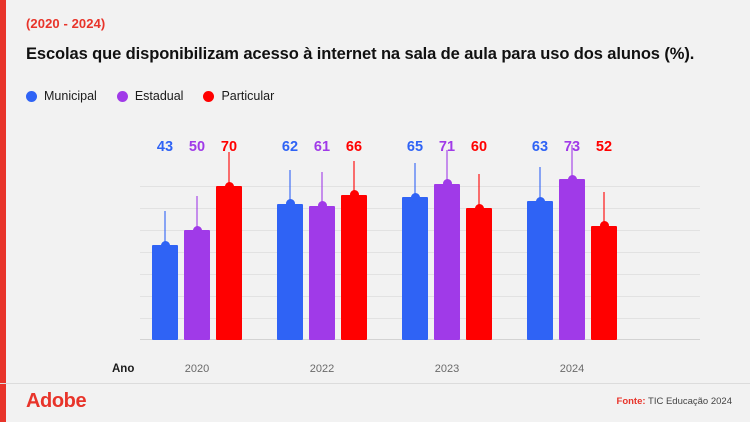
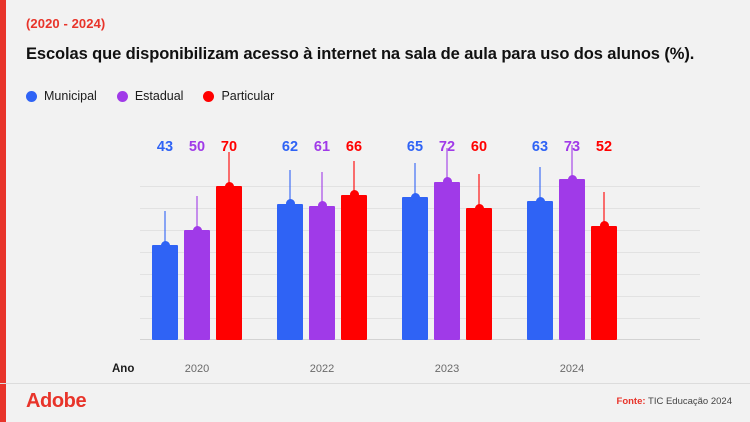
Estadual/2023: 71 -> 72
